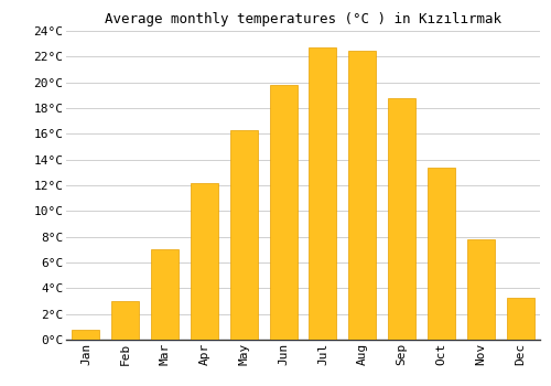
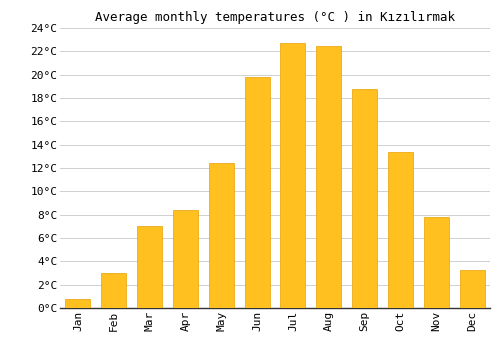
Apr: 12.2°C -> 8.4°C
May: 16.3°C -> 12.4°C
